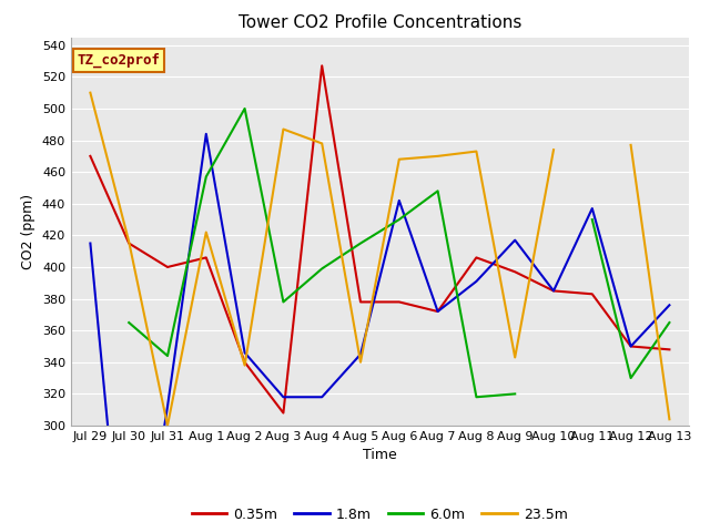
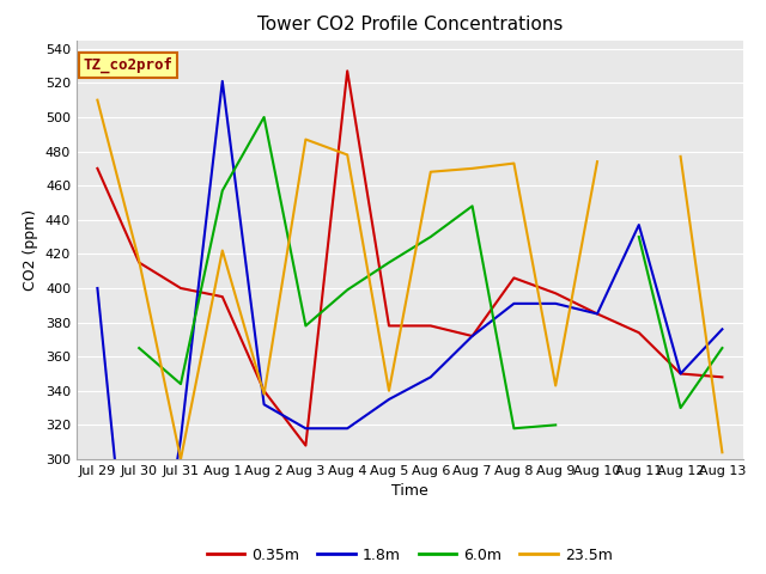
1.8m/Jul 29: 415 -> 400
0.35m/Aug 1: 406 -> 395
1.8m/Aug 1: 484 -> 521
1.8m/Aug 2: 346 -> 332
1.8m/Aug 5: 345 -> 335
1.8m/Aug 6: 442 -> 348
1.8m/Aug 9: 417 -> 391
0.35m/Aug 11: 383 -> 374
